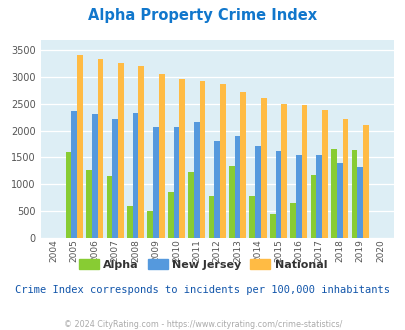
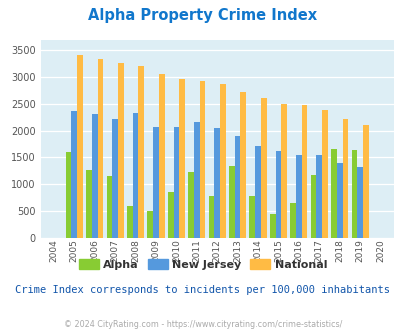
New Jersey/2012: 1800 -> 2050
